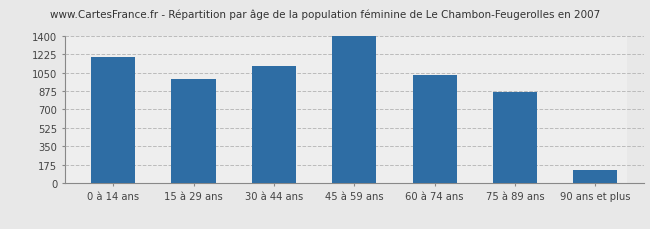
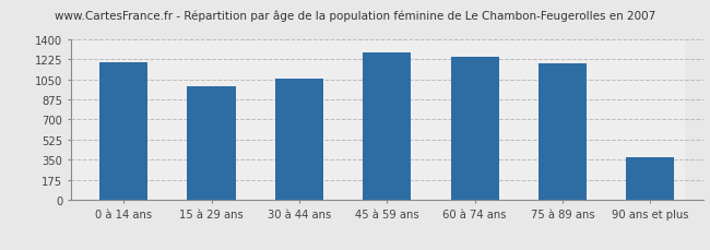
30 à 44 ans: 1110 -> 1060
45 à 59 ans: 1400 -> 1280
60 à 74 ans: 1030 -> 1250
75 à 89 ans: 870 -> 1190
90 ans et plus: 120 -> 370
